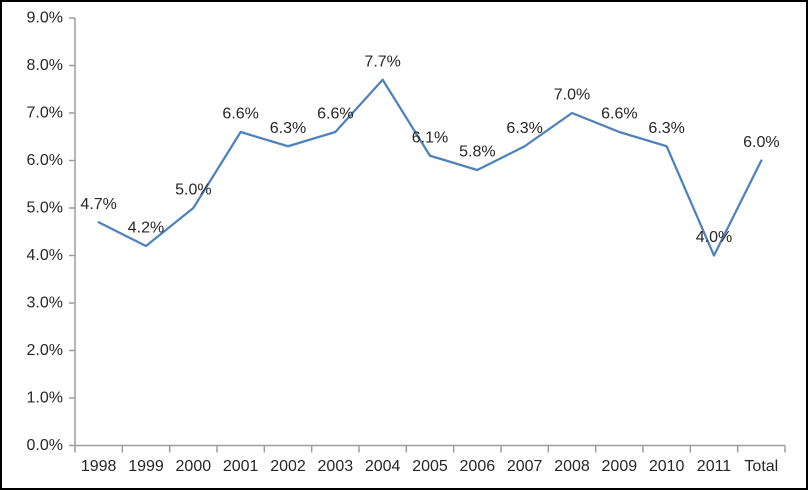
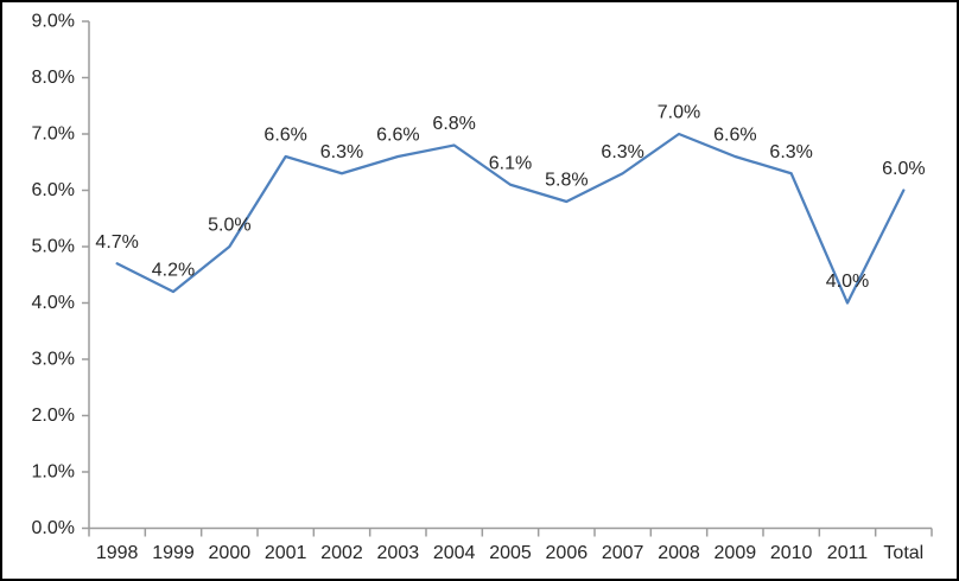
2004: 7.7% -> 6.8%
